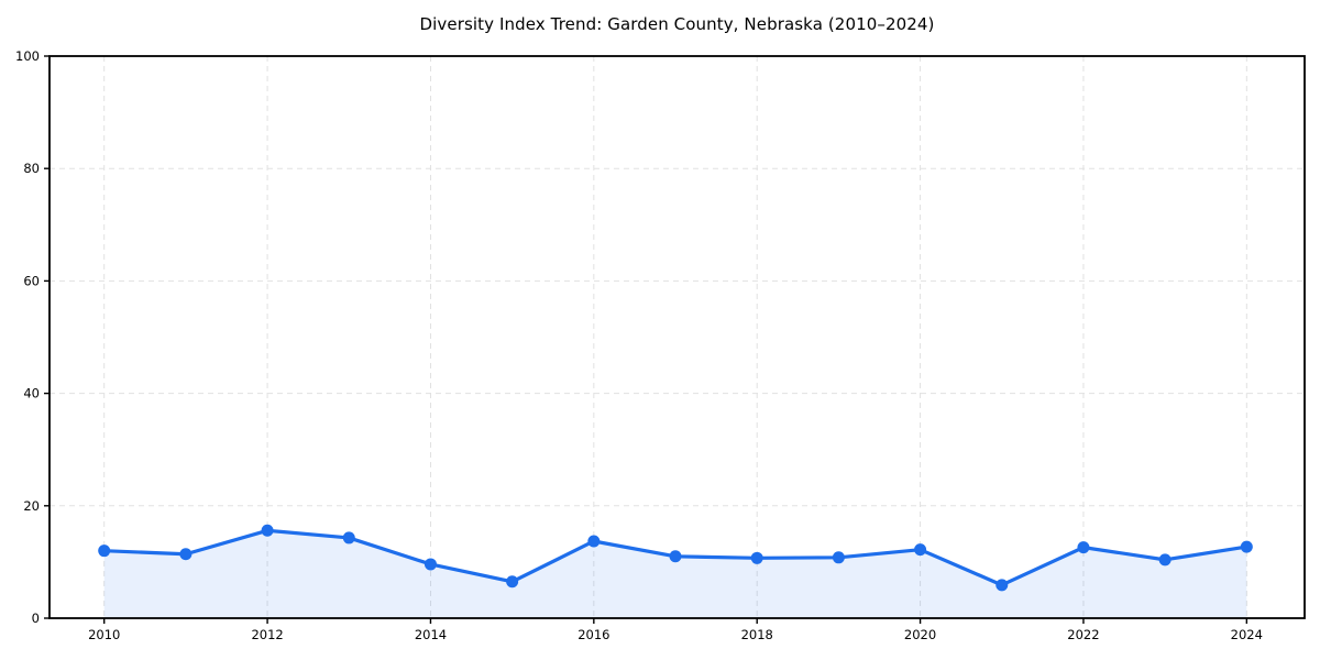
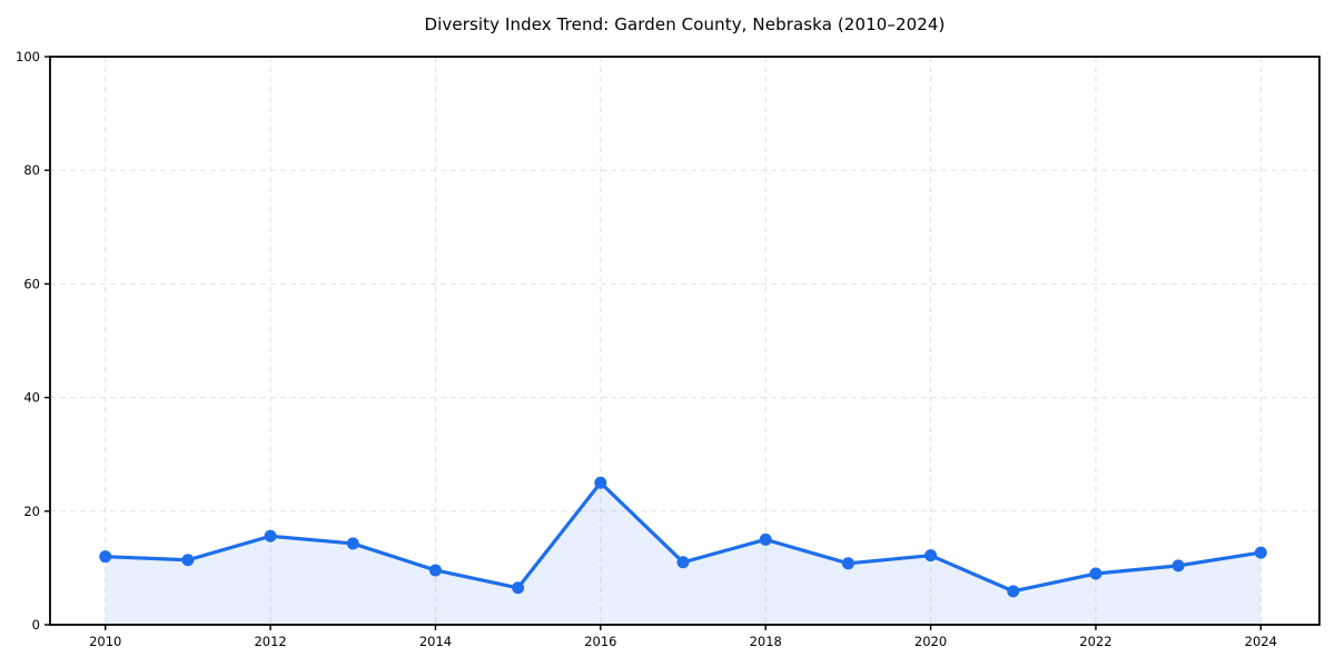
2016: 14 -> 25
2018: 11 -> 15
2022: 13 -> 9
